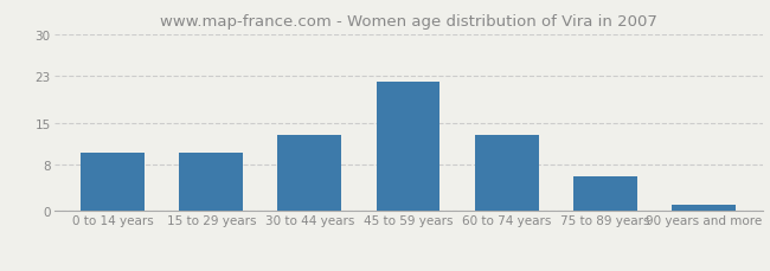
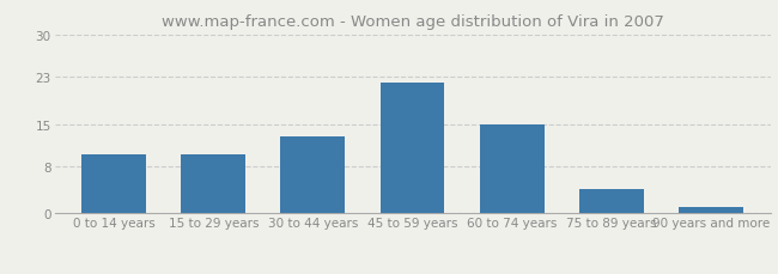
60 to 74 years: 13 -> 15
75 to 89 years: 6 -> 4
